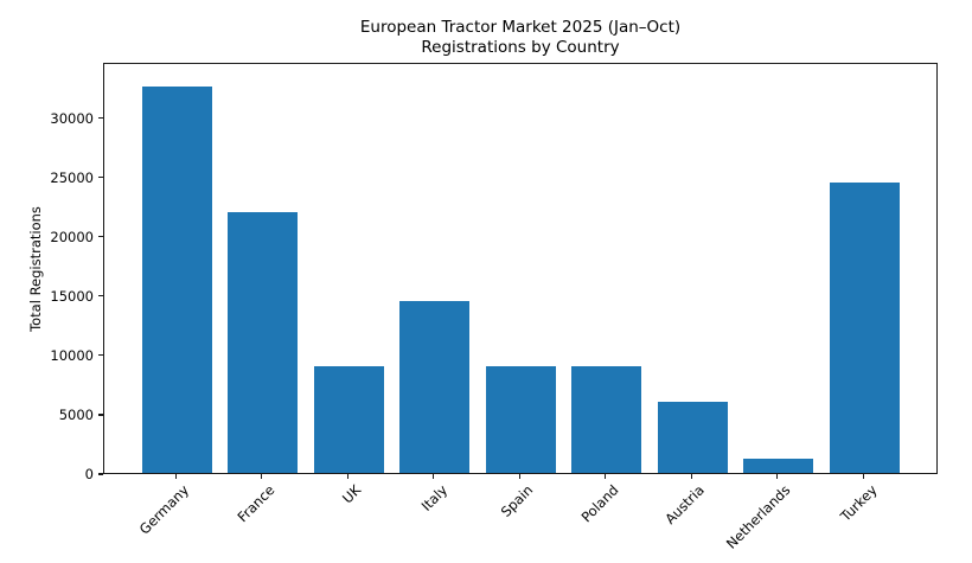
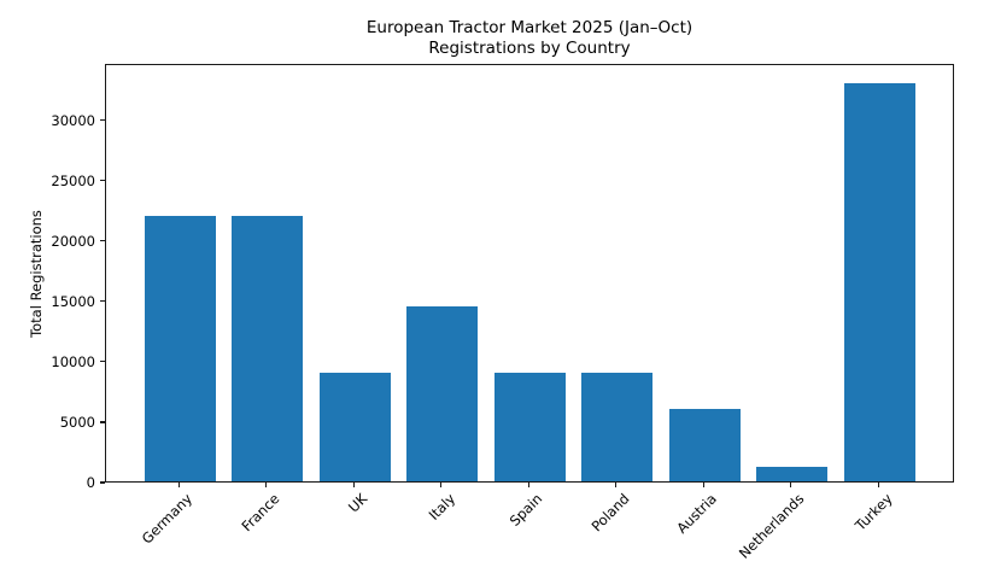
Germany: 32600 -> 22000
Turkey: 24500 -> 33000
